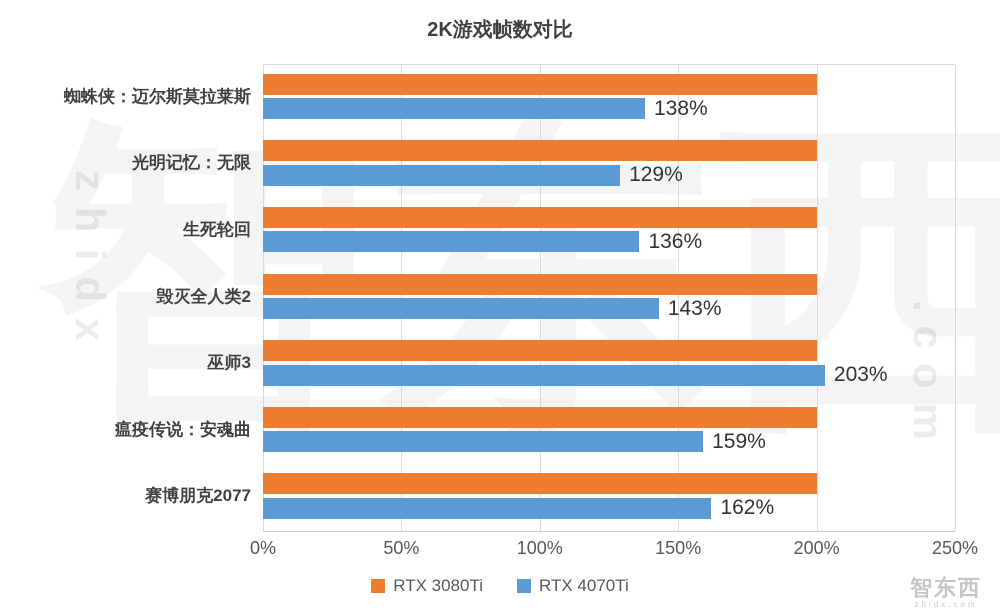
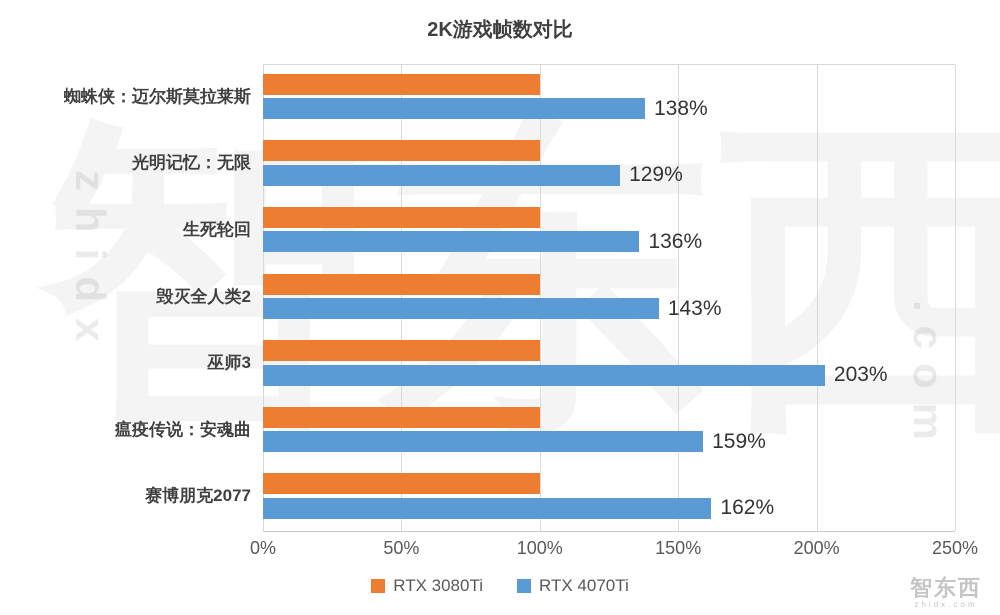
RTX 3080Ti/蜘蛛侠：迈尔斯莫拉莱斯: 200% -> 100%
RTX 3080Ti/光明记忆：无限: 200% -> 100%
RTX 3080Ti/生死轮回: 200% -> 100%
RTX 3080Ti/毁灭全人类2: 200% -> 100%
RTX 3080Ti/巫师3: 200% -> 100%
RTX 3080Ti/瘟疫传说：安魂曲: 200% -> 100%
RTX 3080Ti/赛博朋克2077: 200% -> 100%
